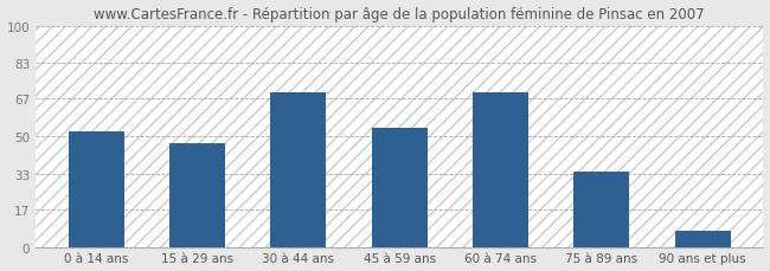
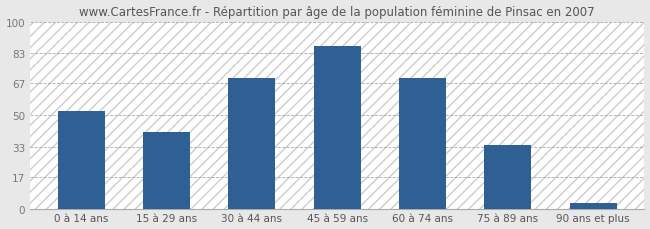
15 à 29 ans: 47 -> 41
45 à 59 ans: 54 -> 87
90 ans et plus: 7 -> 3
